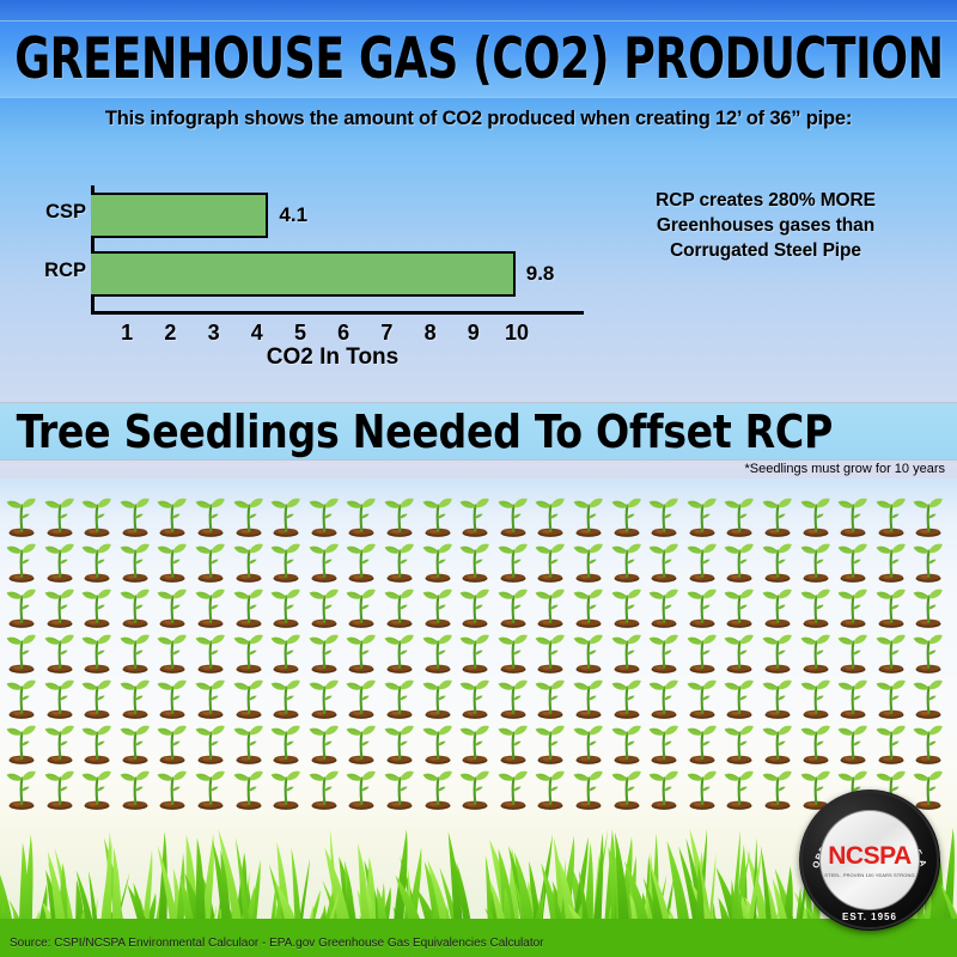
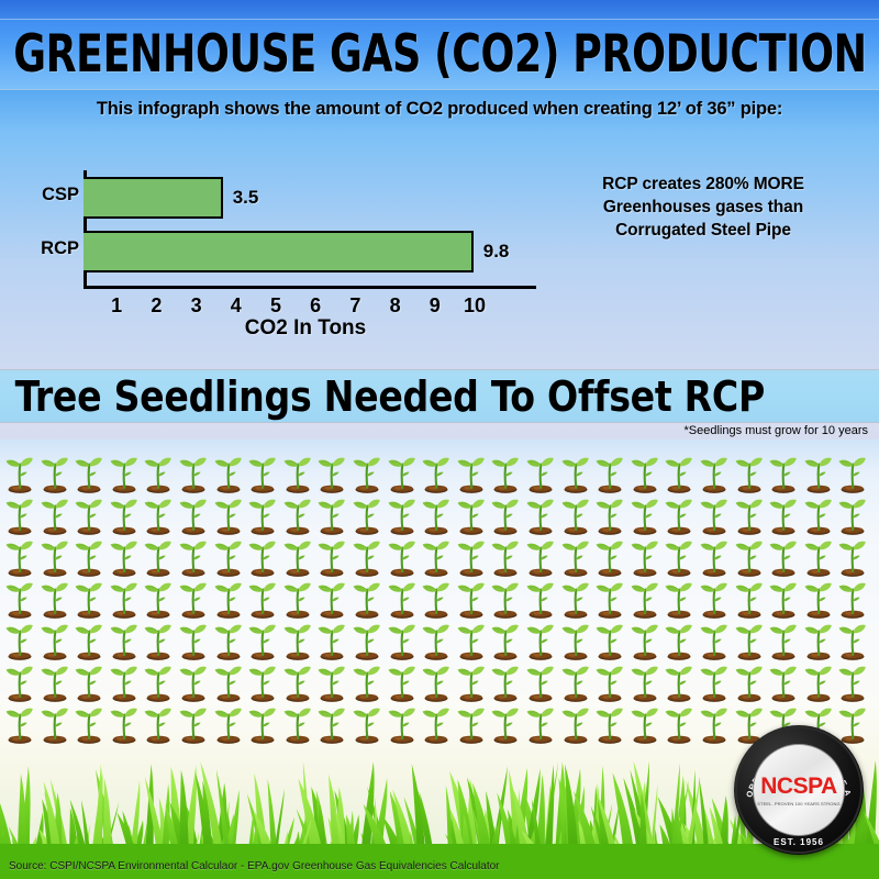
CSP: 4.1 -> 3.5
